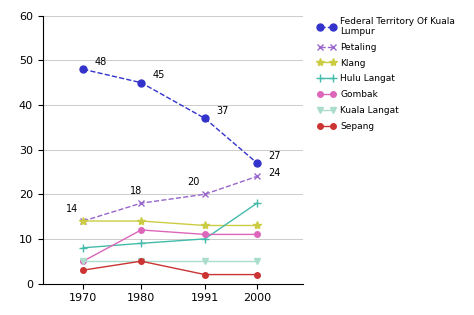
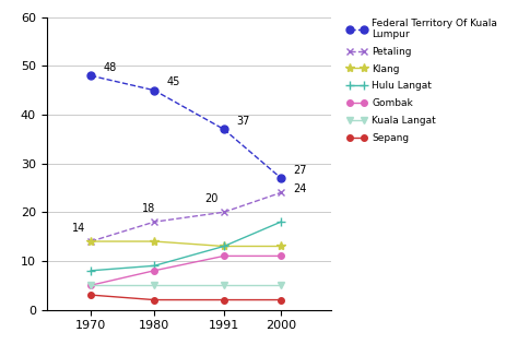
Gombak/1980: 12 -> 8
Sepang/1980: 5 -> 2
Hulu Langat/1991: 10 -> 13
